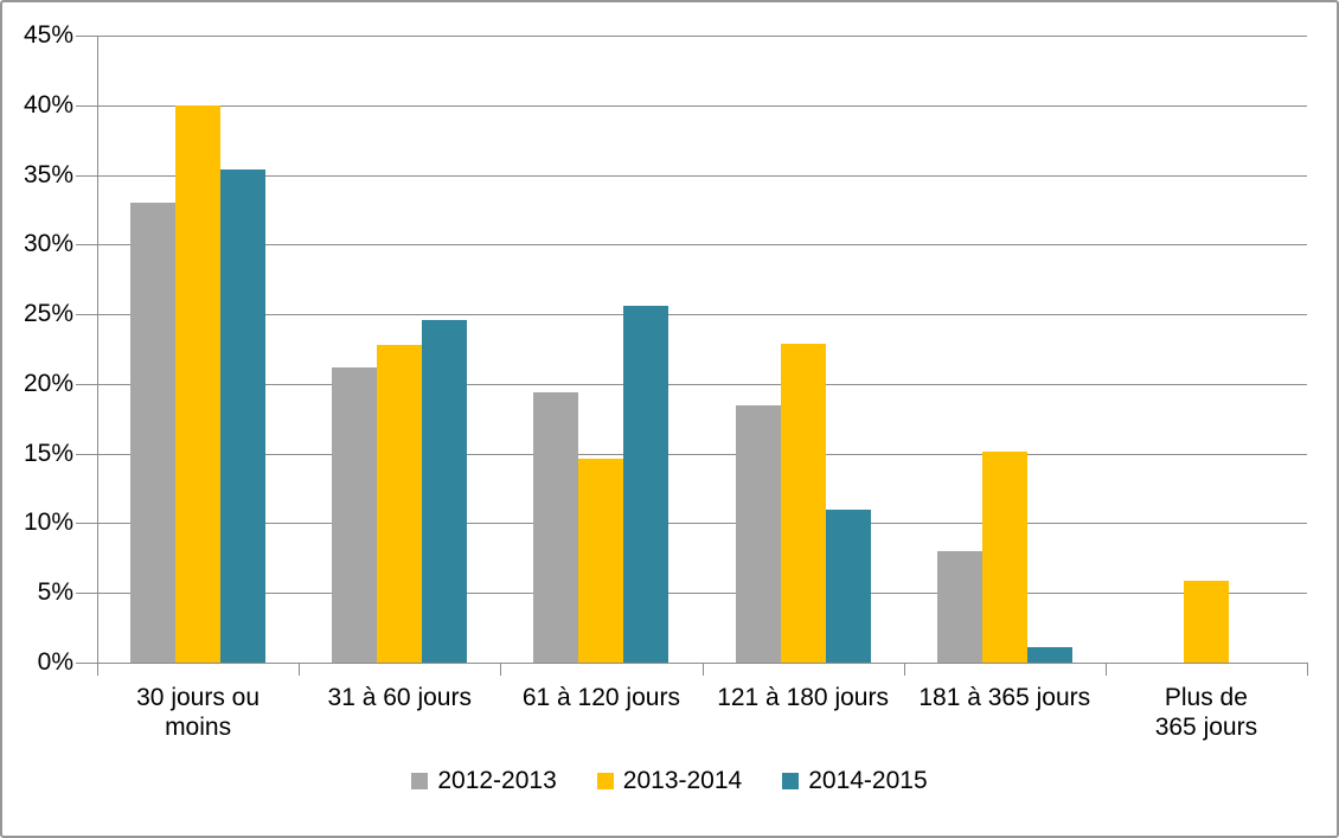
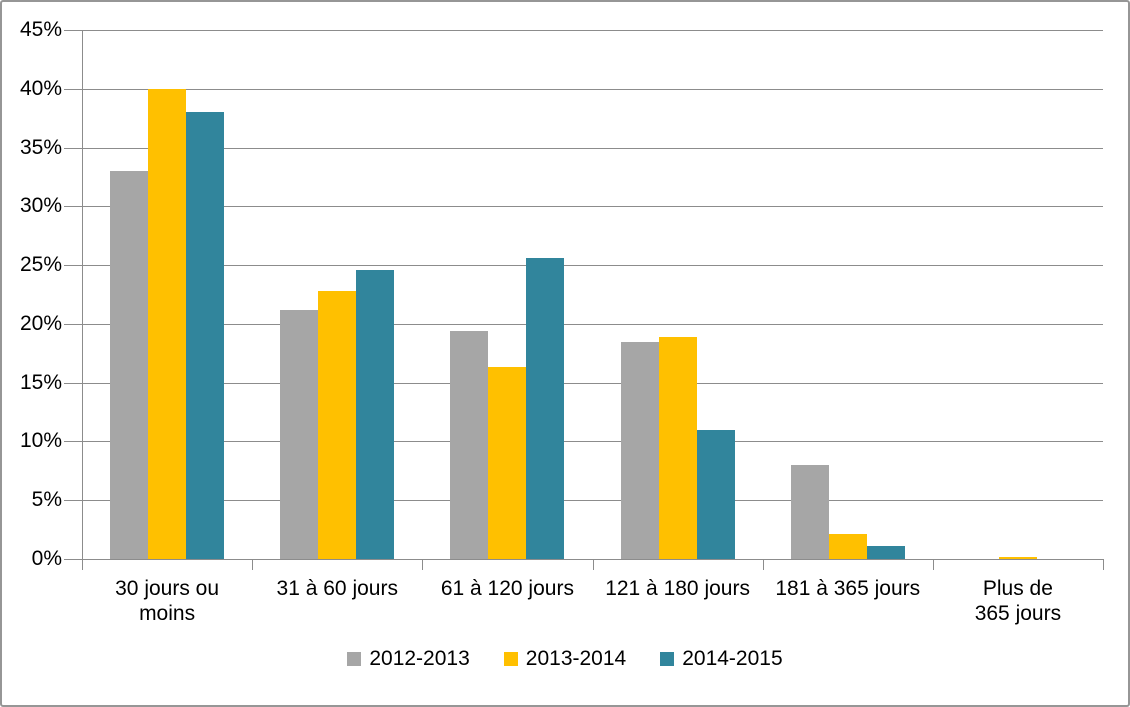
2014-2015/30 jours ou moins: 35.4% -> 38.0%
2013-2014/61 à 120 jours: 14.6% -> 16.3%
2013-2014/121 à 180 jours: 22.9% -> 18.9%
2013-2014/181 à 365 jours: 15.1% -> 2.1%
2013-2014/Plus de 365 jours: 5.9% -> 0.2%
